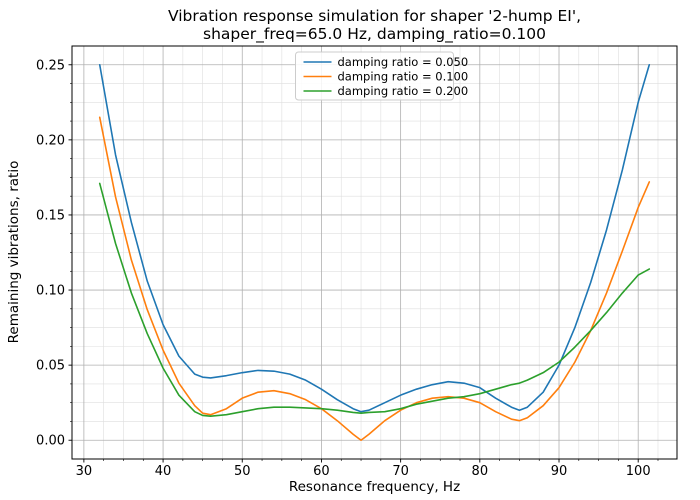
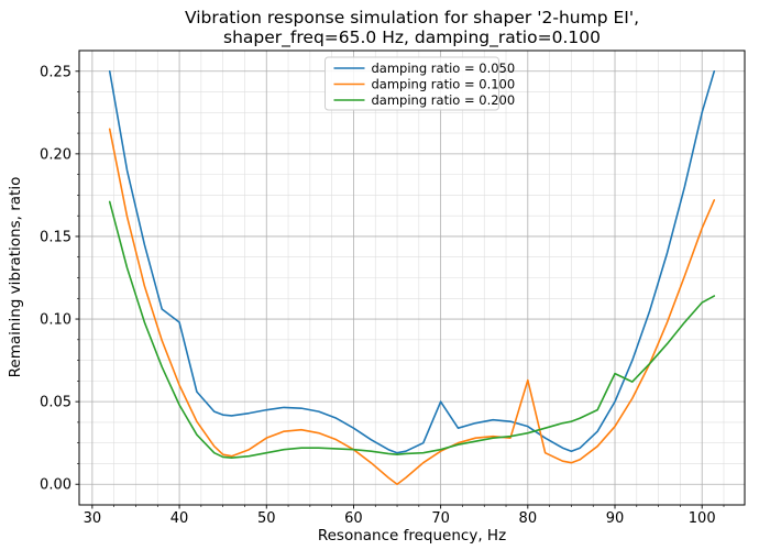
damping ratio = 0.050/40: 0.077 -> 0.098
damping ratio = 0.050/70: 0.030 -> 0.050
damping ratio = 0.100/80: 0.025 -> 0.063
damping ratio = 0.200/90: 0.052 -> 0.067
